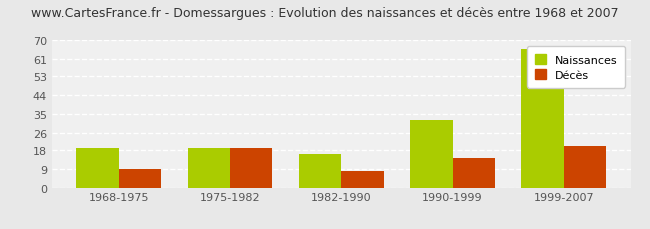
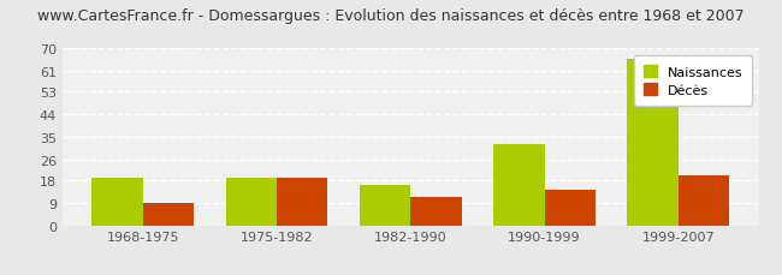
Décès/1982-1990: 8 -> 11
